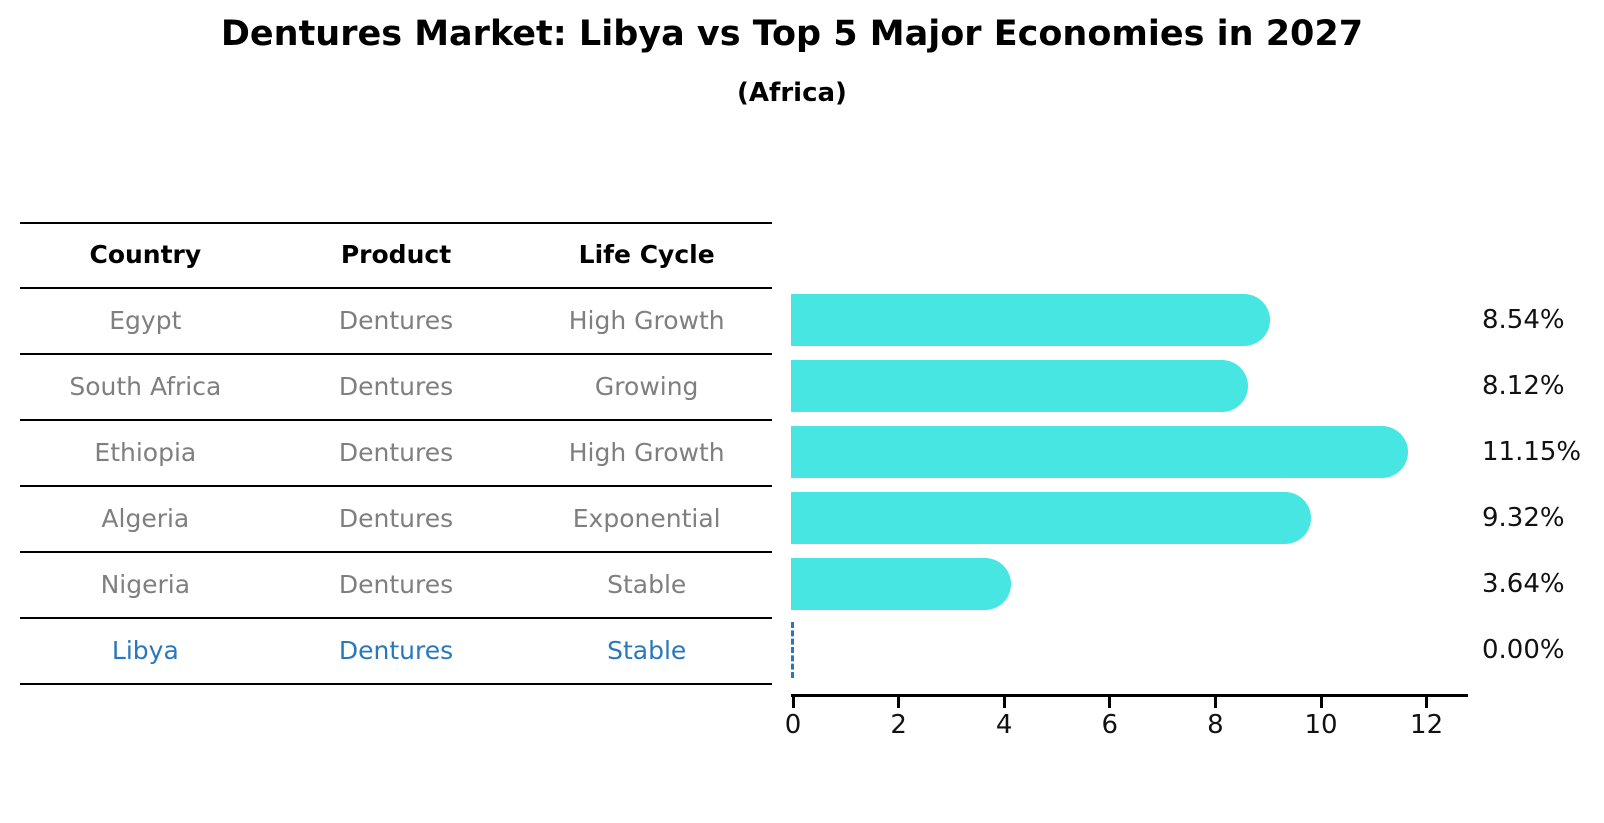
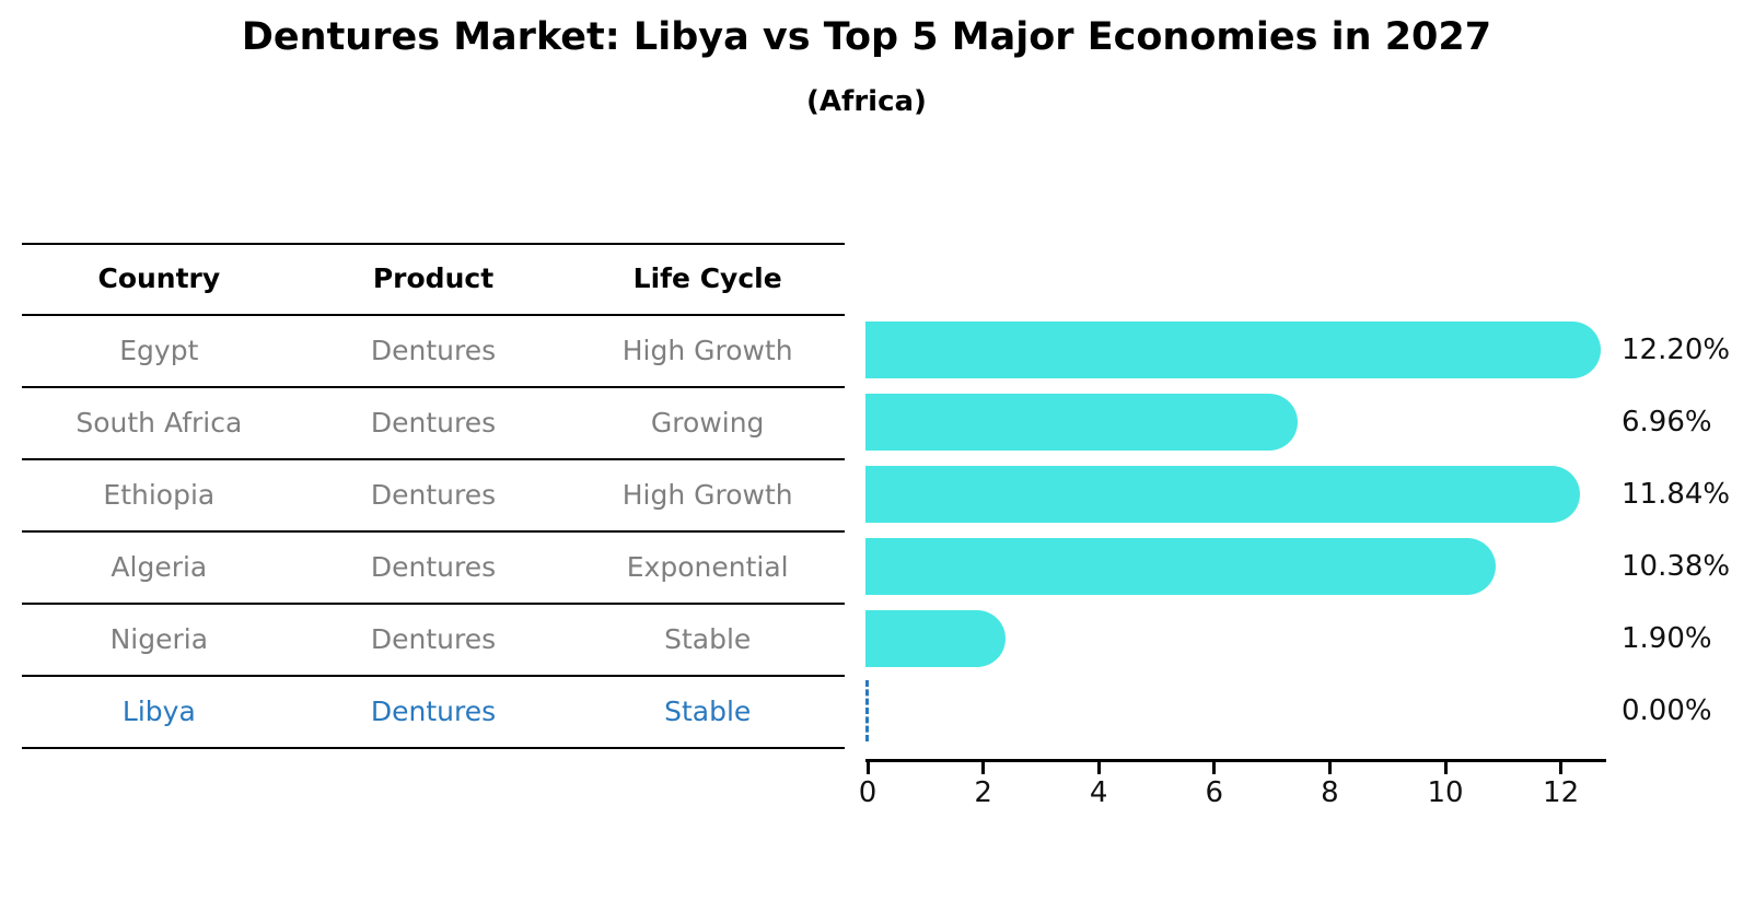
Egypt: 8.54% -> 12.20%
South Africa: 8.12% -> 6.96%
Ethiopia: 11.15% -> 11.84%
Algeria: 9.32% -> 10.38%
Nigeria: 3.64% -> 1.90%
